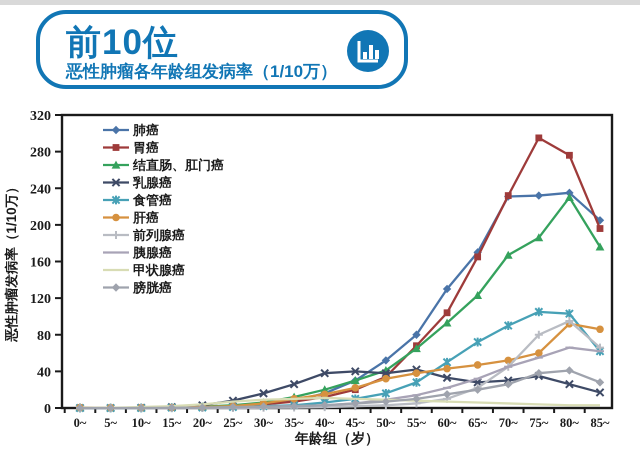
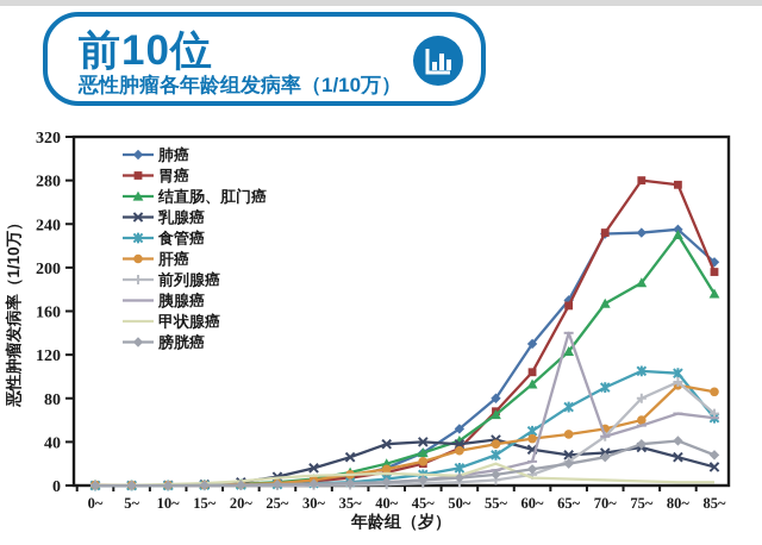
甲状腺癌/55~: 10 -> 20
胰腺癌/65~: 30 -> 140
胃癌/75~: 300 -> 280
